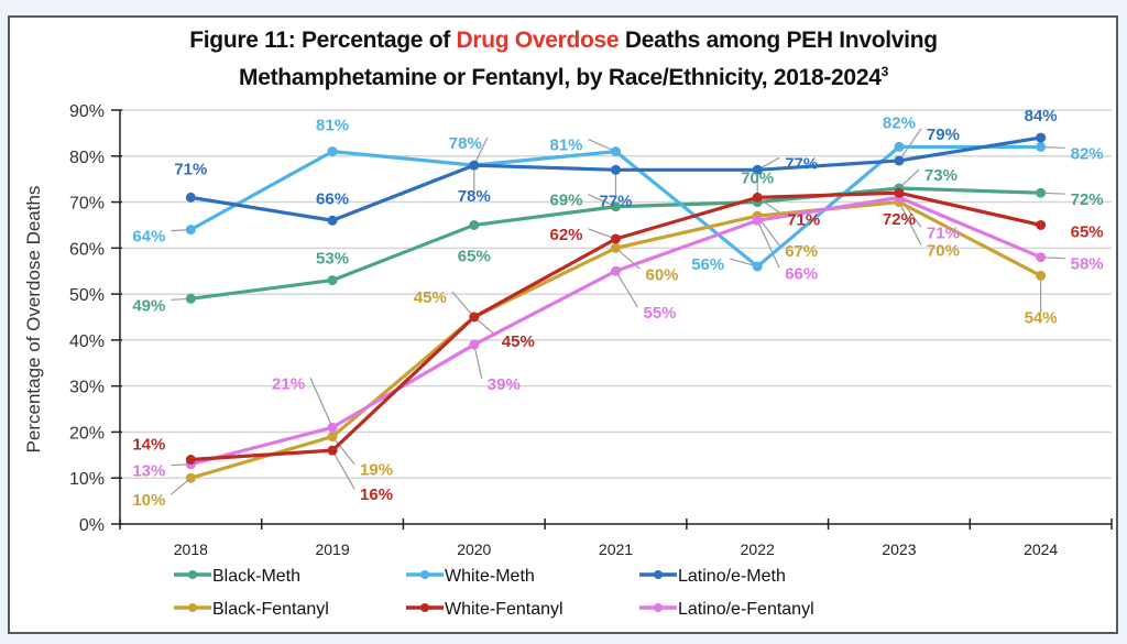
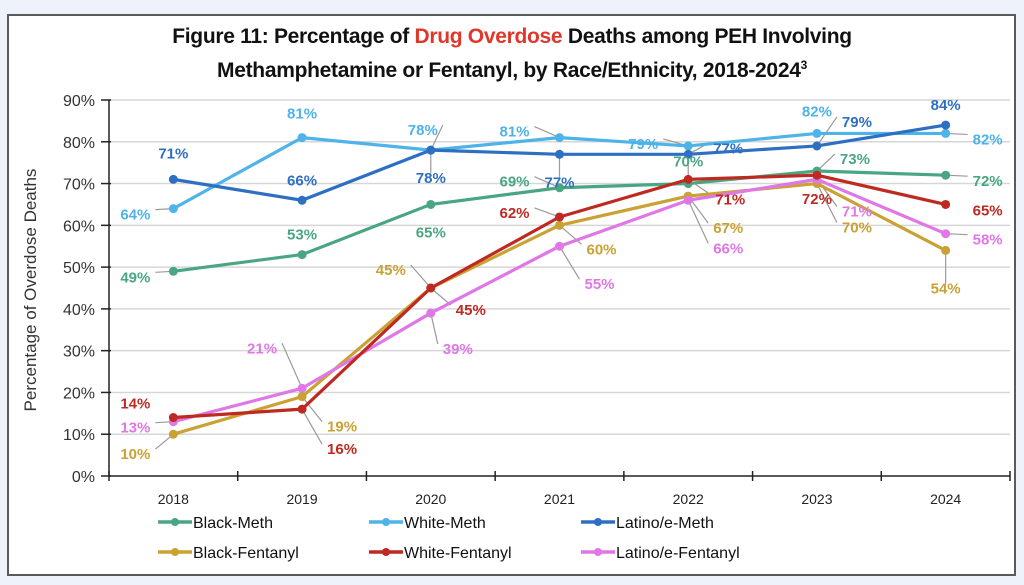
White-Meth/2022: 56% -> 79%
